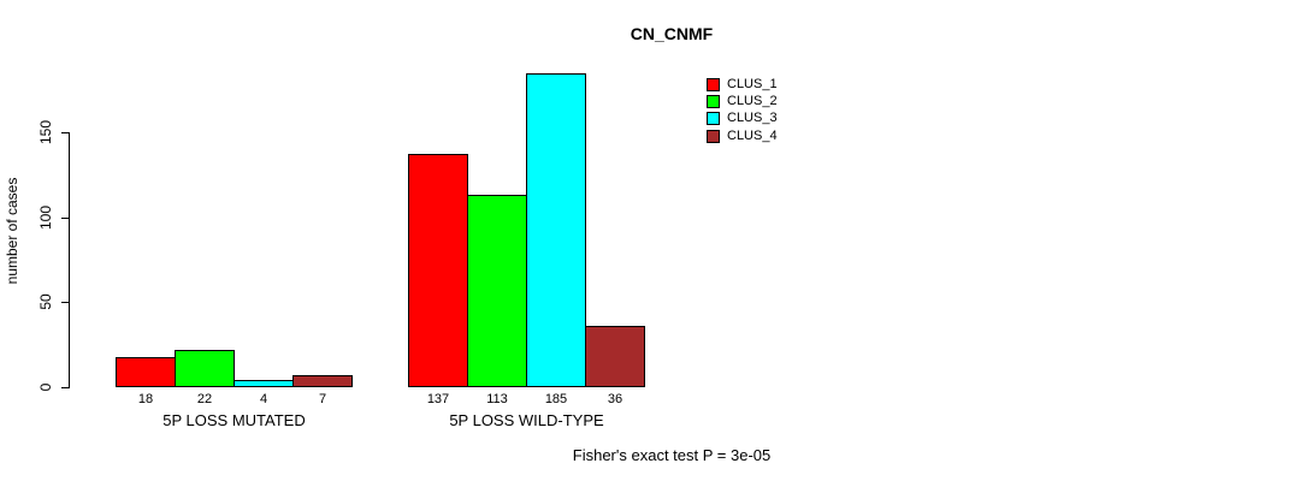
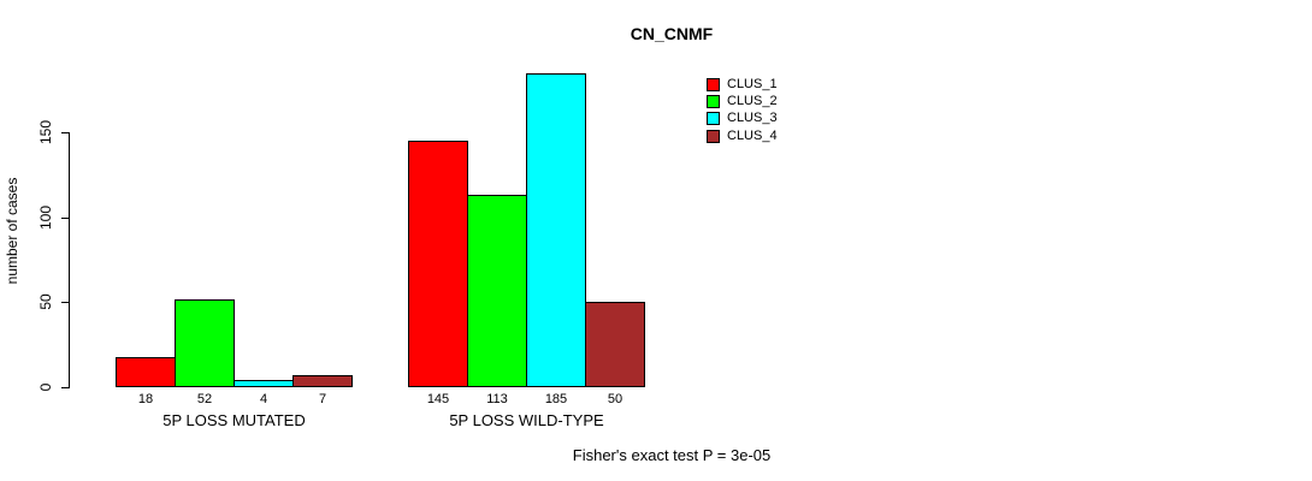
CLUS_2/5P LOSS MUTATED: 22 -> 52
CLUS_1/5P LOSS WILD-TYPE: 137 -> 145
CLUS_4/5P LOSS WILD-TYPE: 36 -> 50
